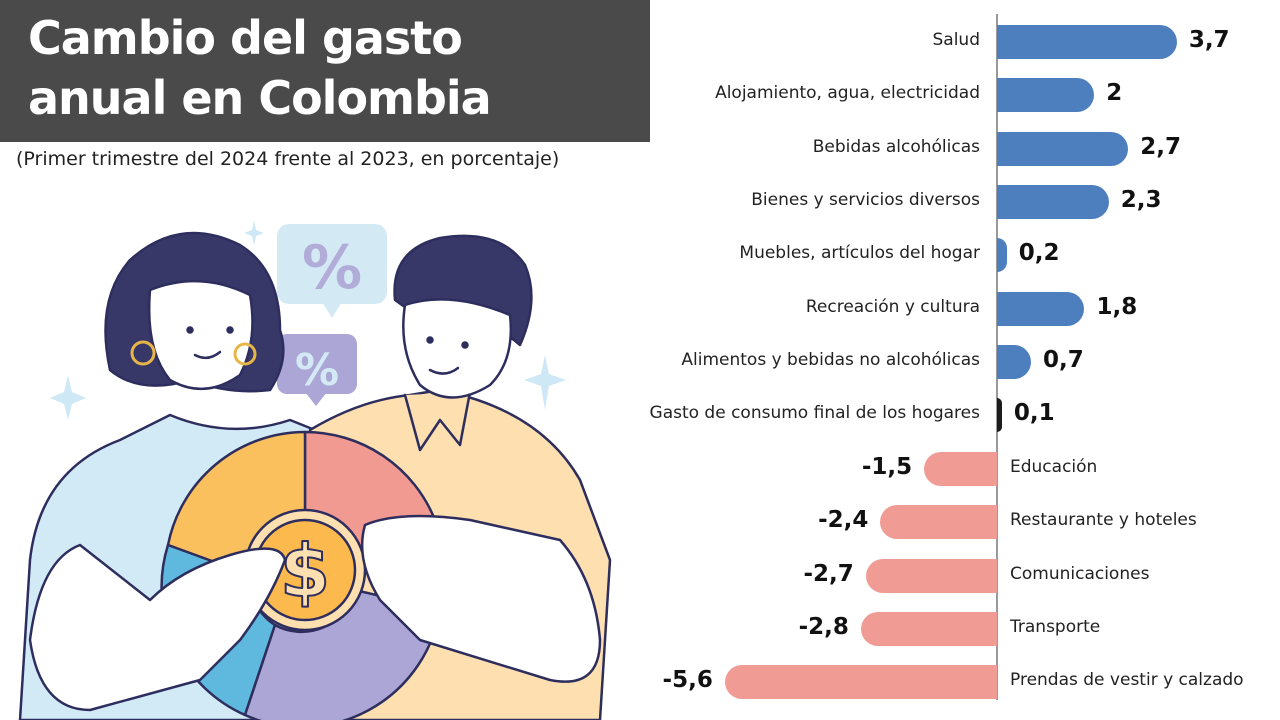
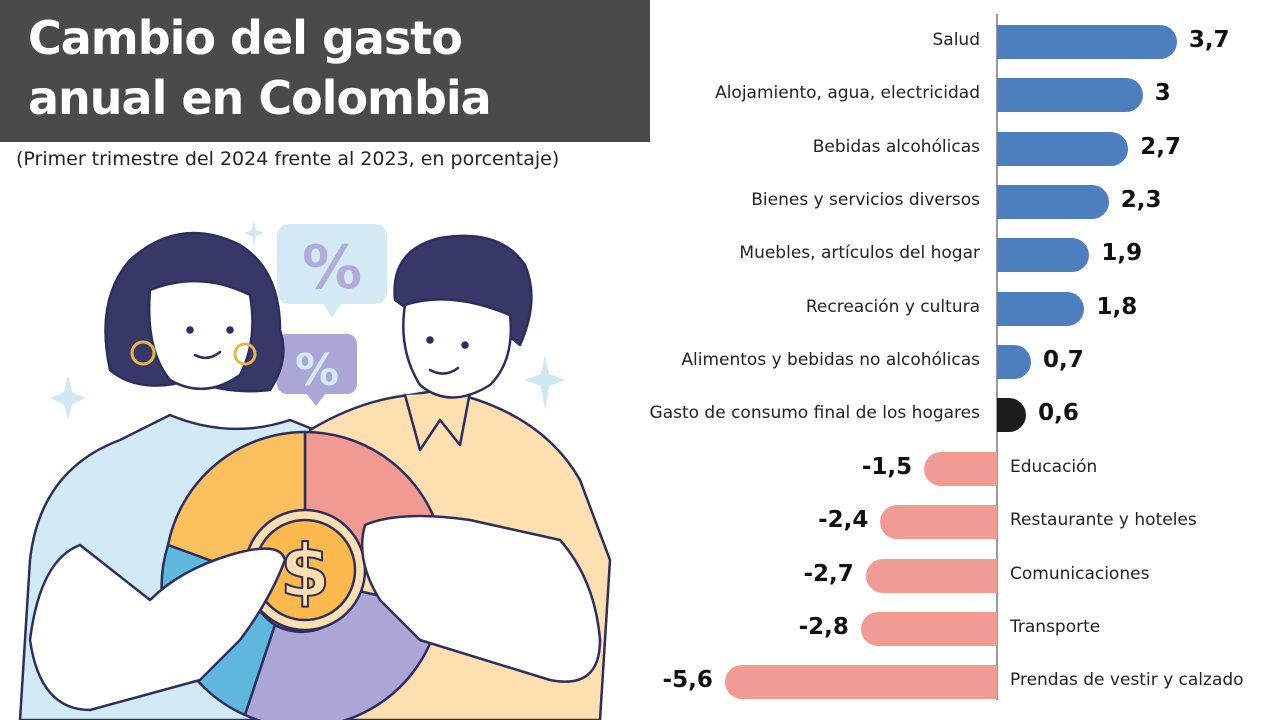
Alojamiento, agua, electricidad: 2 -> 3
Muebles, artículos del hogar: 0,2 -> 1,9
Gasto de consumo final de los hogares: 0,1 -> 0,6
